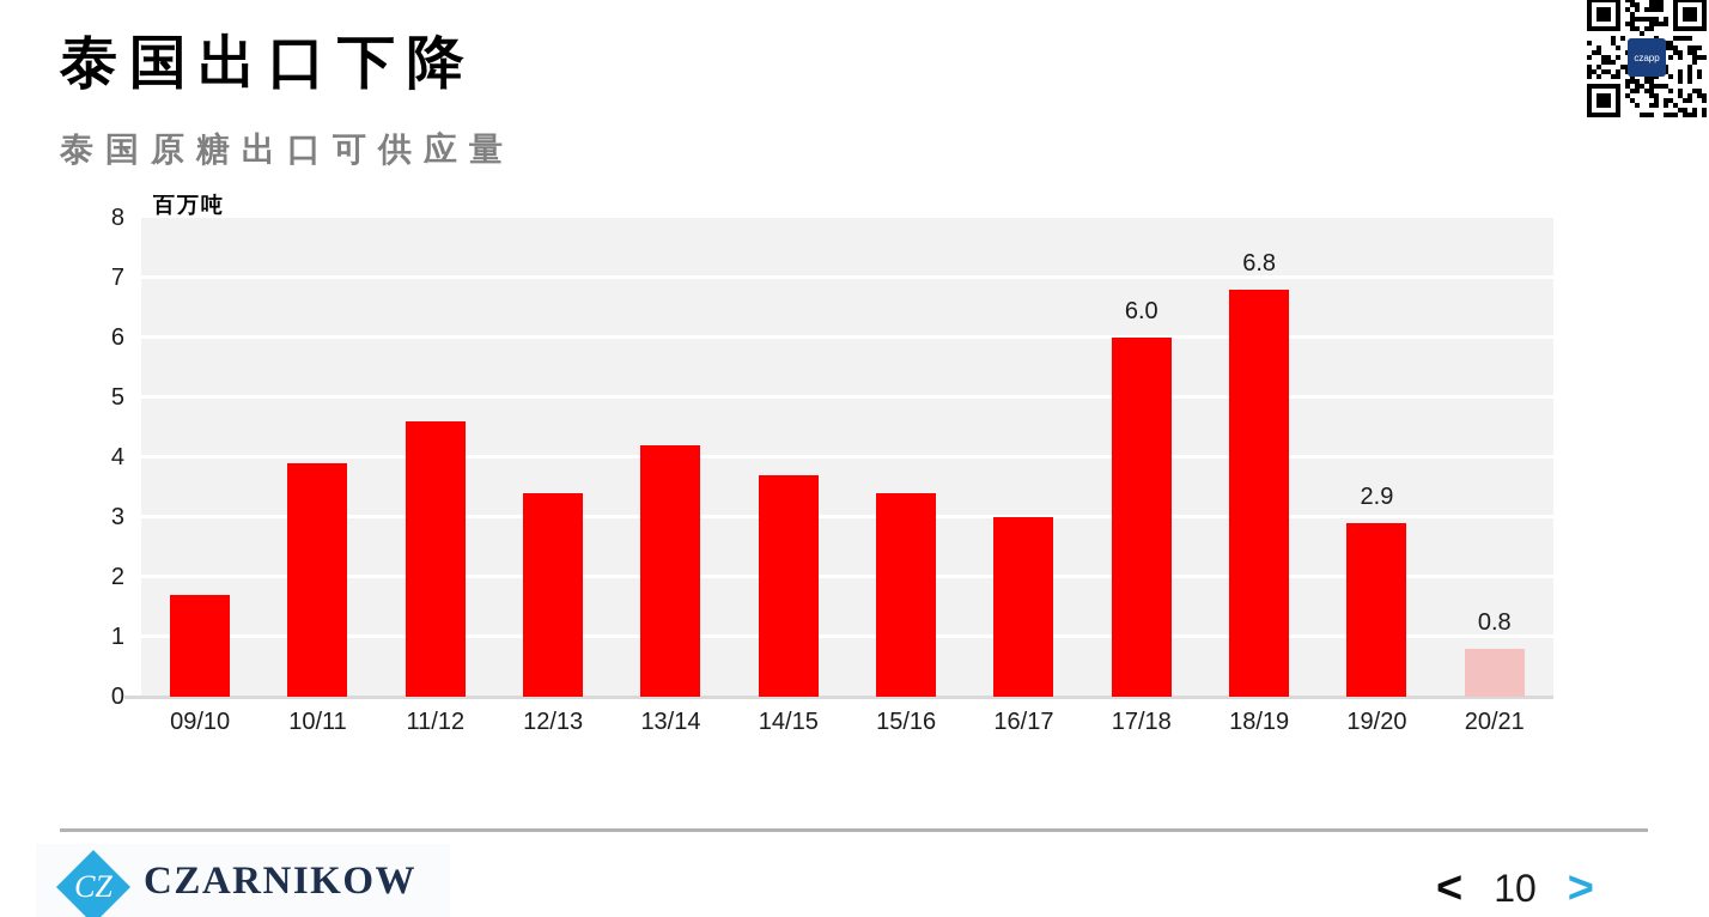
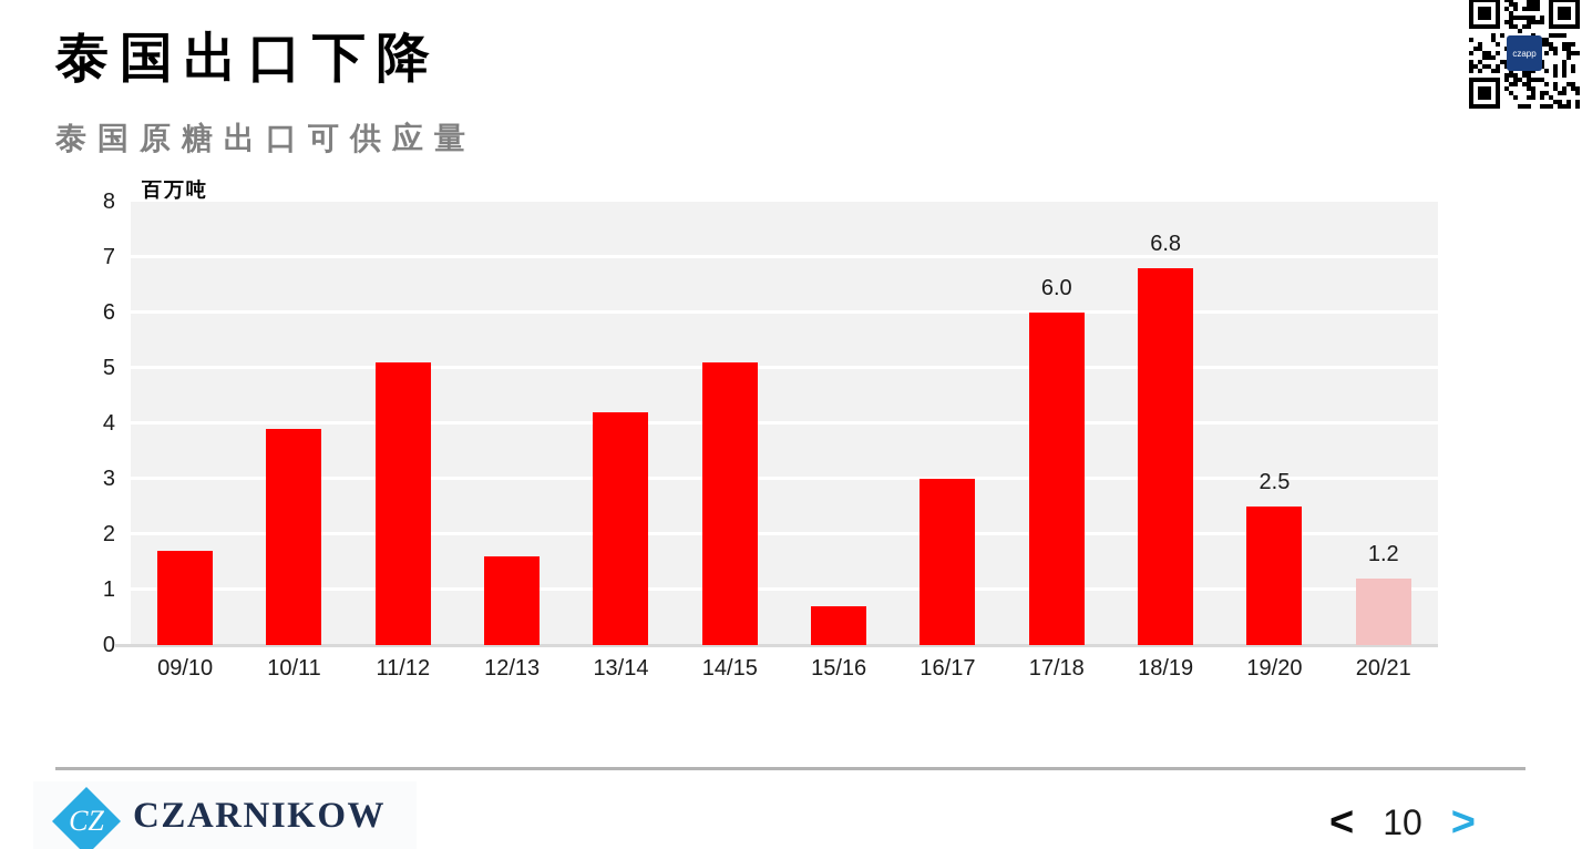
11/12: 4.6 -> 5.1
12/13: 3.4 -> 1.6
14/15: 3.7 -> 5.1
15/16: 3.4 -> 0.7
19/20: 2.9 -> 2.5
20/21: 0.8 -> 1.2
